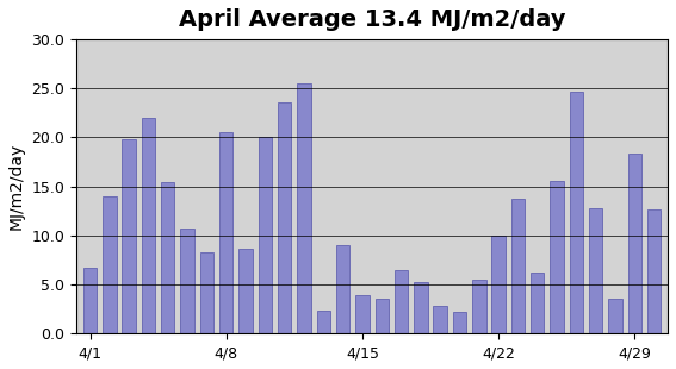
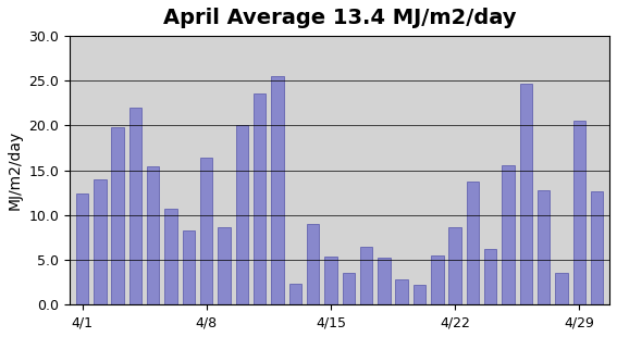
4/1: 6.7 -> 12.4
4/8: 20.6 -> 16.4
4/15: 3.9 -> 5.4
4/22: 10.0 -> 8.6
4/29: 18.3 -> 20.6
